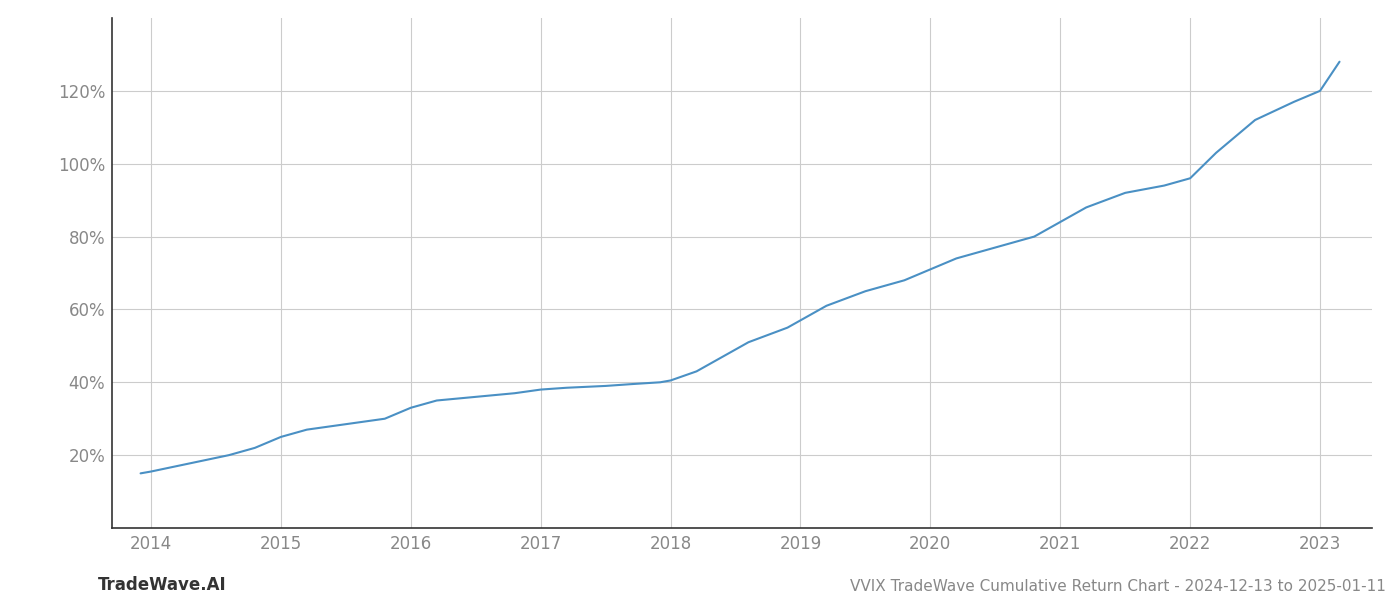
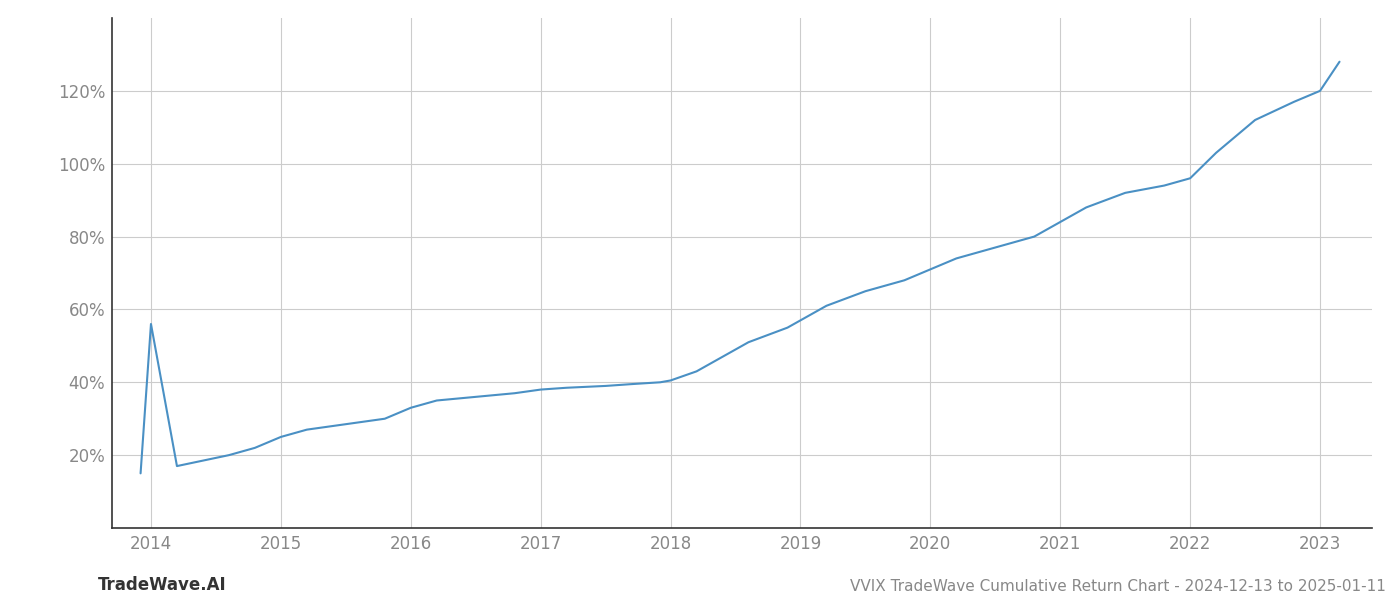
2014: 15.5% -> 56.0%
